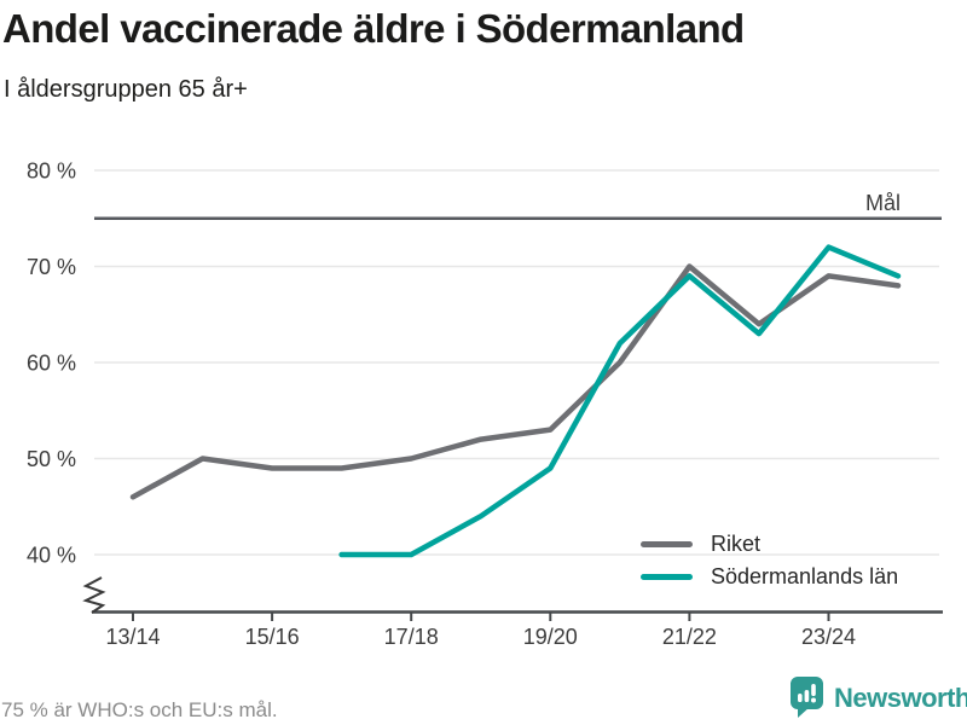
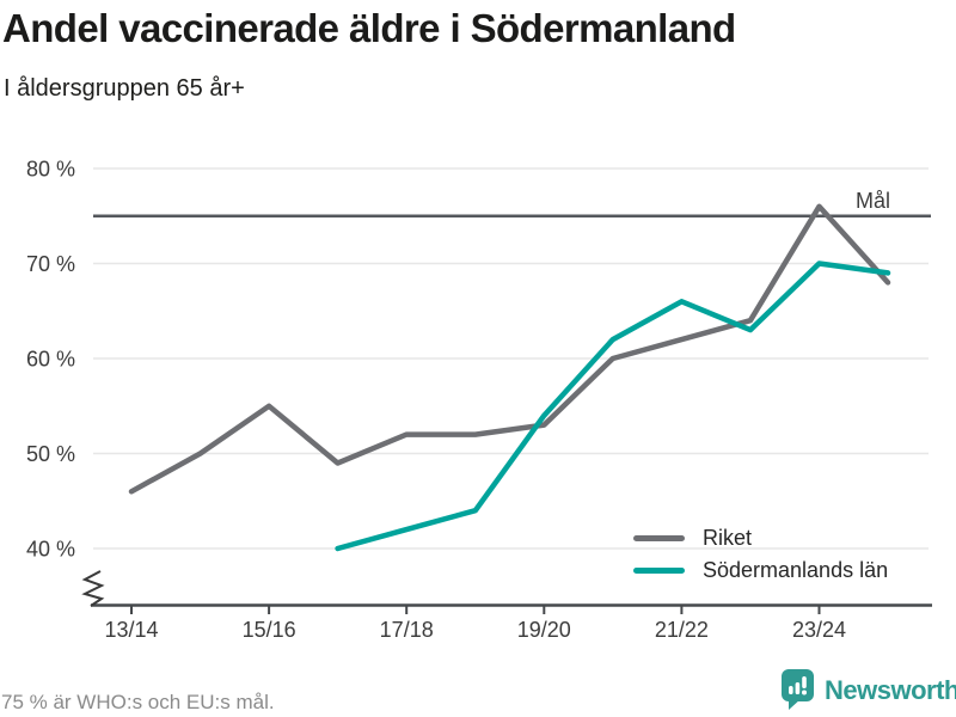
Riket/15/16: 49% -> 55%
Riket/17/18: 50% -> 52%
Södermanlands län/17/18: 40% -> 42%
Södermanlands län/19/20: 49% -> 54%
Riket/21/22: 70% -> 62%
Södermanlands län/21/22: 69% -> 66%
Riket/23/24: 69% -> 76%
Södermanlands län/23/24: 72% -> 70%
